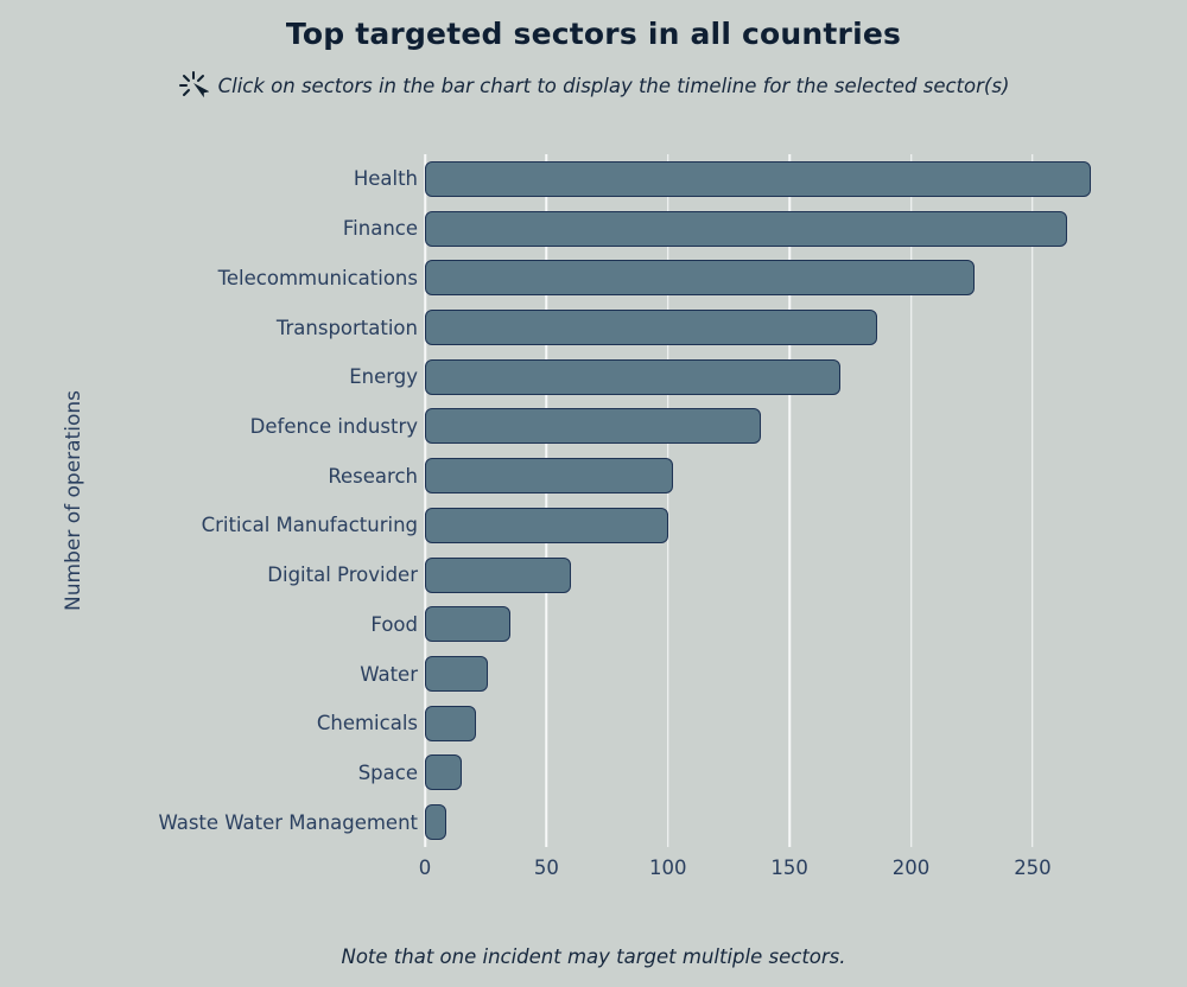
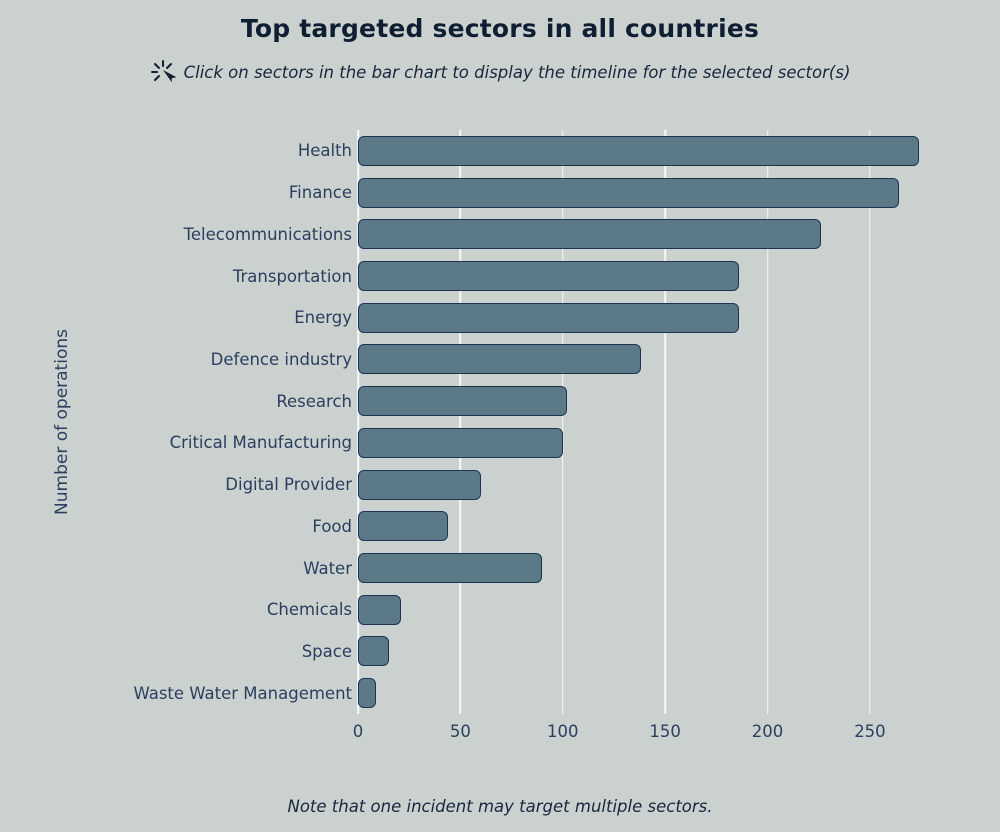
Energy: 171 -> 186
Food: 35 -> 44
Water: 26 -> 90
